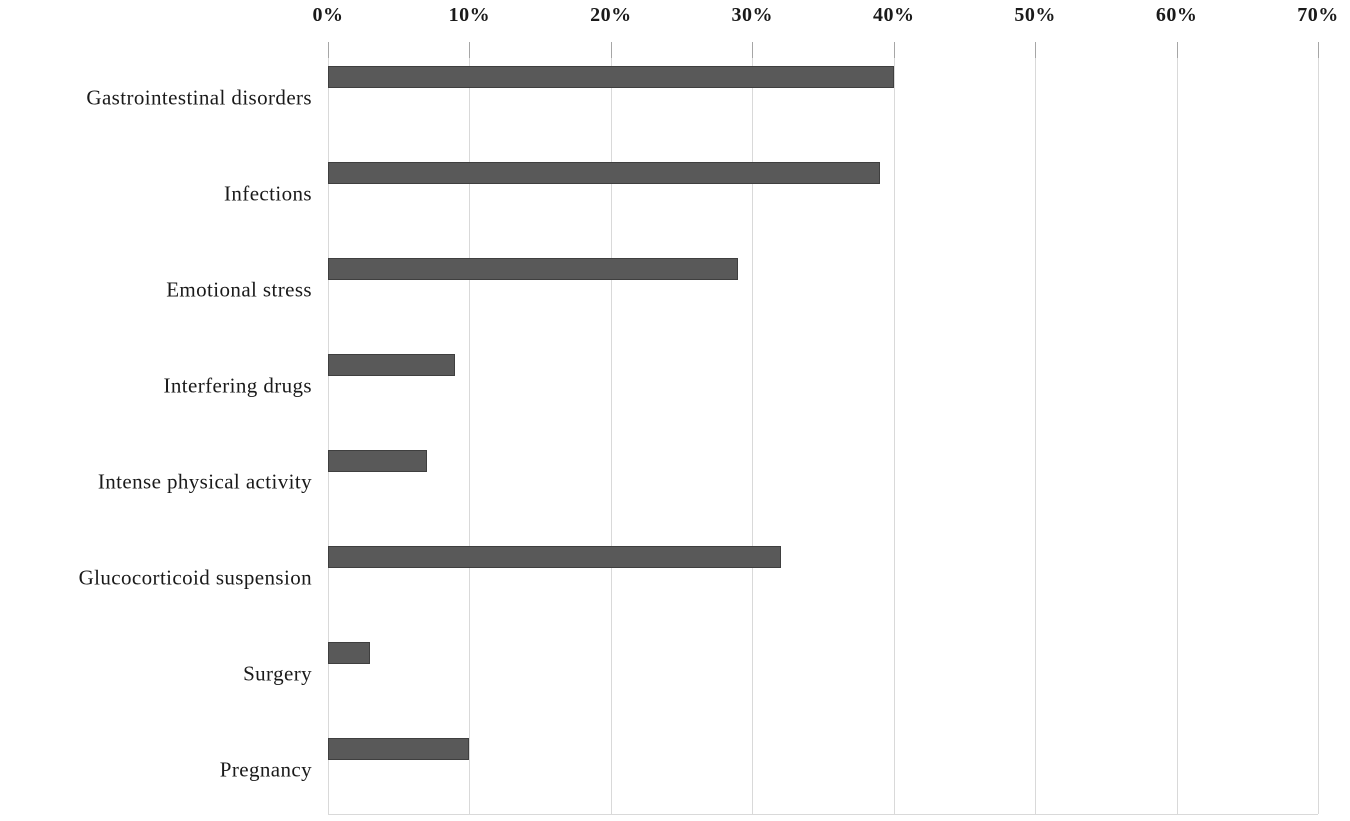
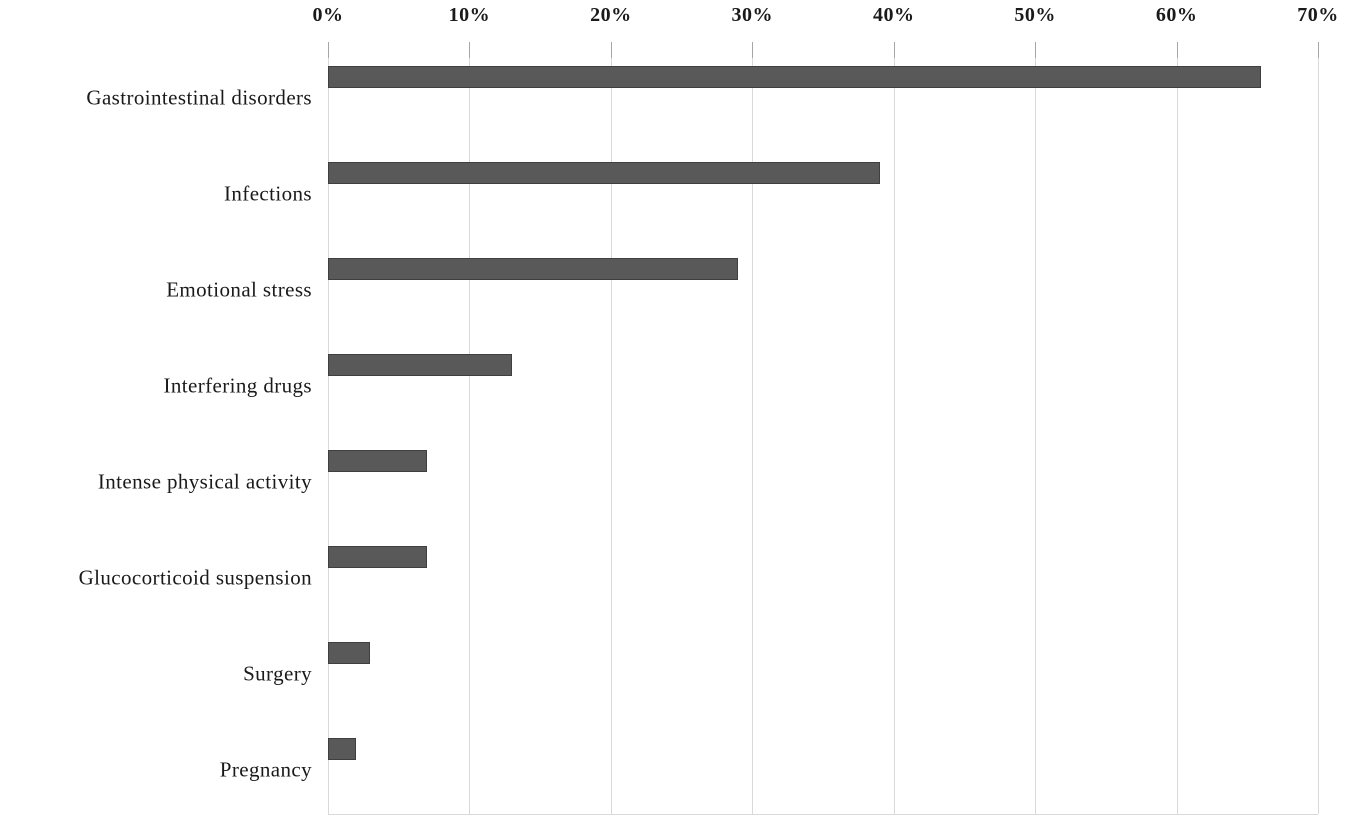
Gastrointestinal disorders: 40% -> 66%
Interfering drugs: 9% -> 13%
Glucocorticoid suspension: 32% -> 7%
Pregnancy: 10% -> 2%
